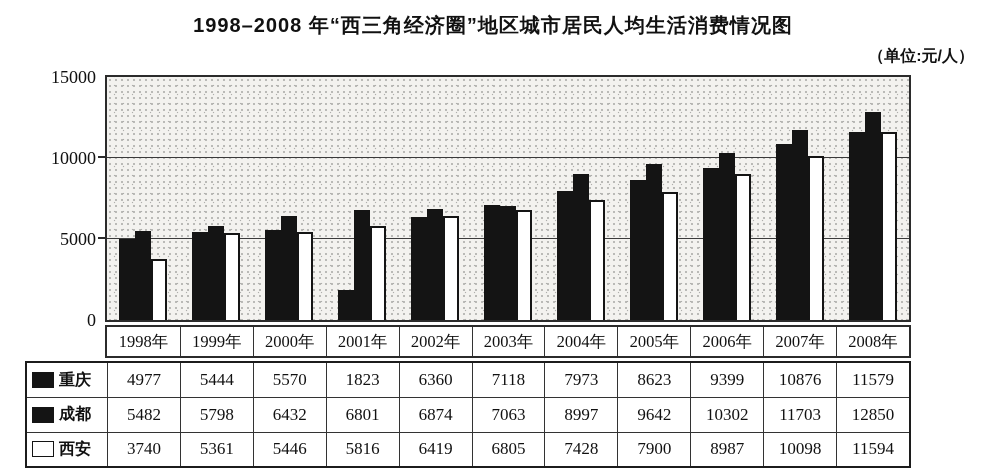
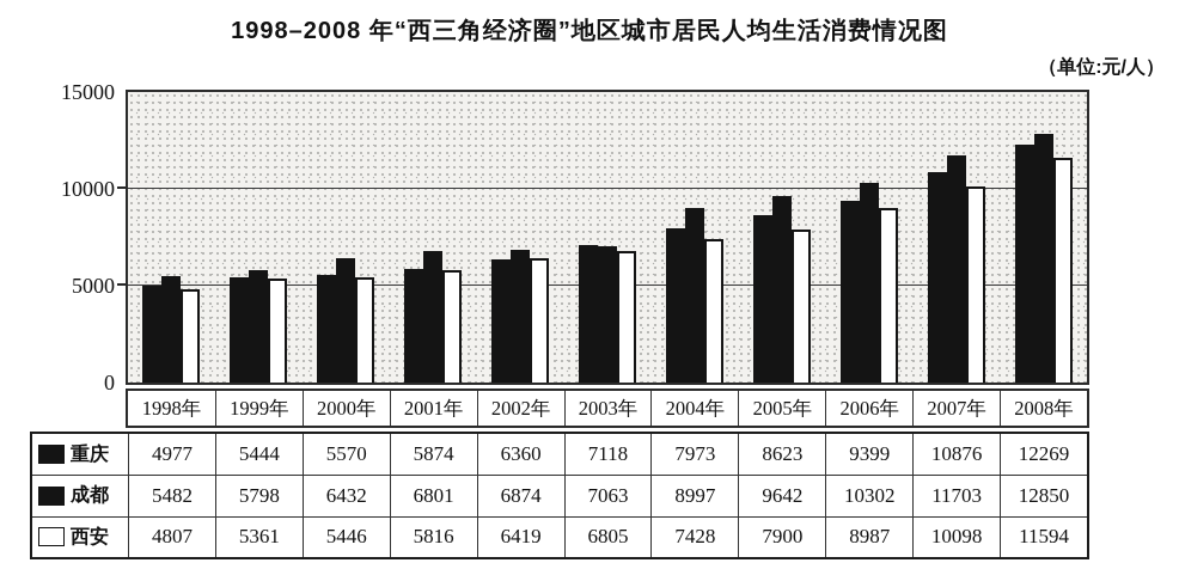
西安/1998年: 3740 -> 4807
重庆/2001年: 1823 -> 5874
重庆/2008年: 11579 -> 12269
